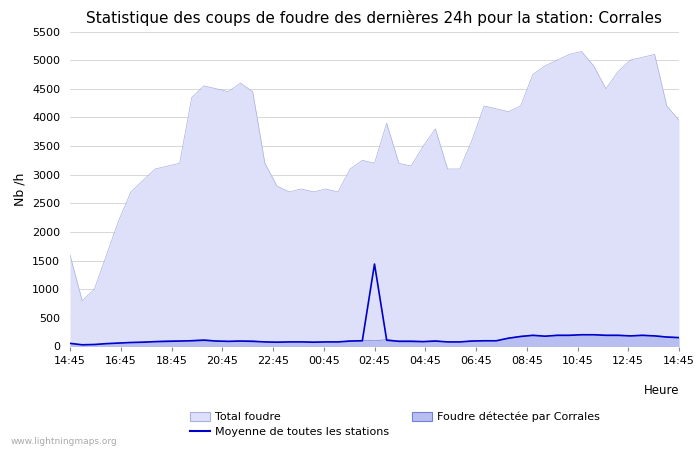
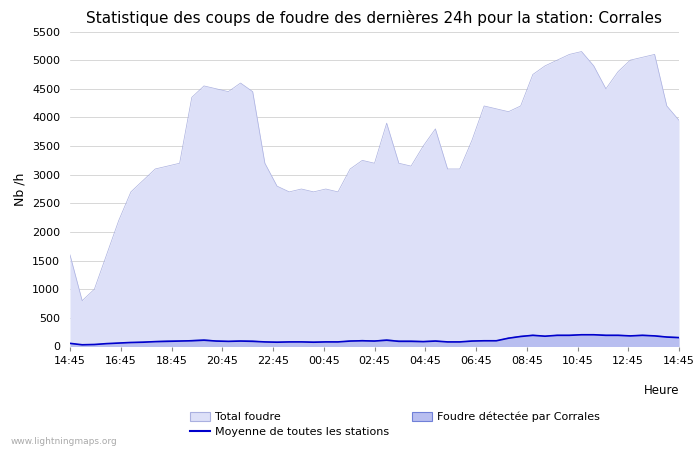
Moyenne de toutes les stations/02:45: 1440 -> 100
